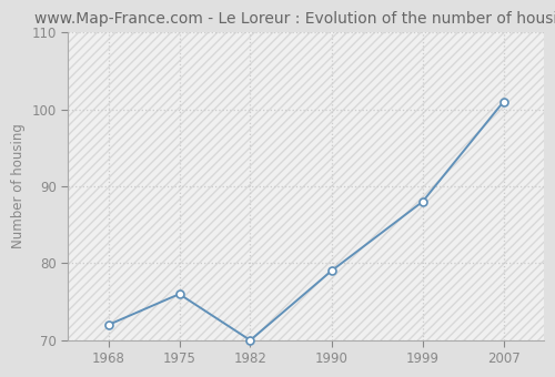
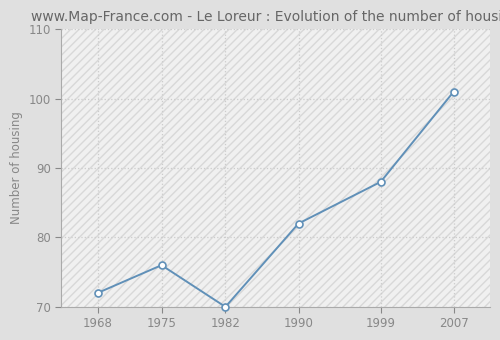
1990: 79 -> 82
